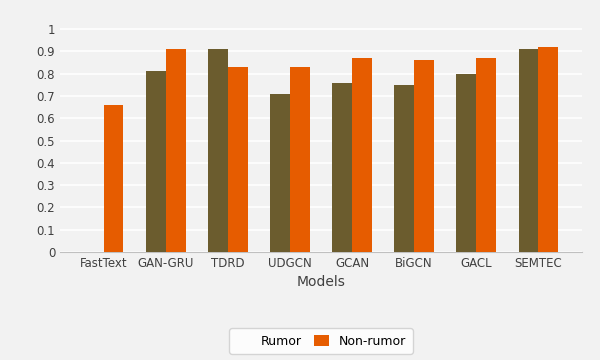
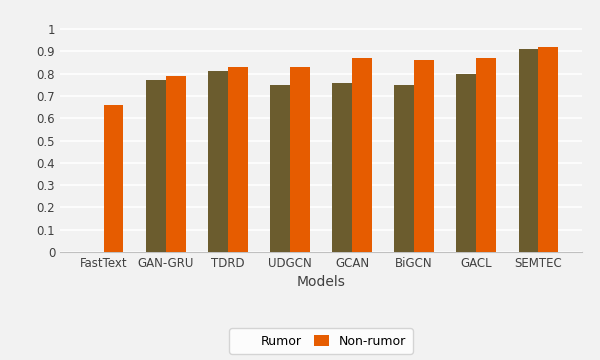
Rumor/GAN-GRU: 0.81 -> 0.77
Non-rumor/GAN-GRU: 0.91 -> 0.79
Rumor/TDRD: 0.91 -> 0.81
Rumor/UDGCN: 0.71 -> 0.75
